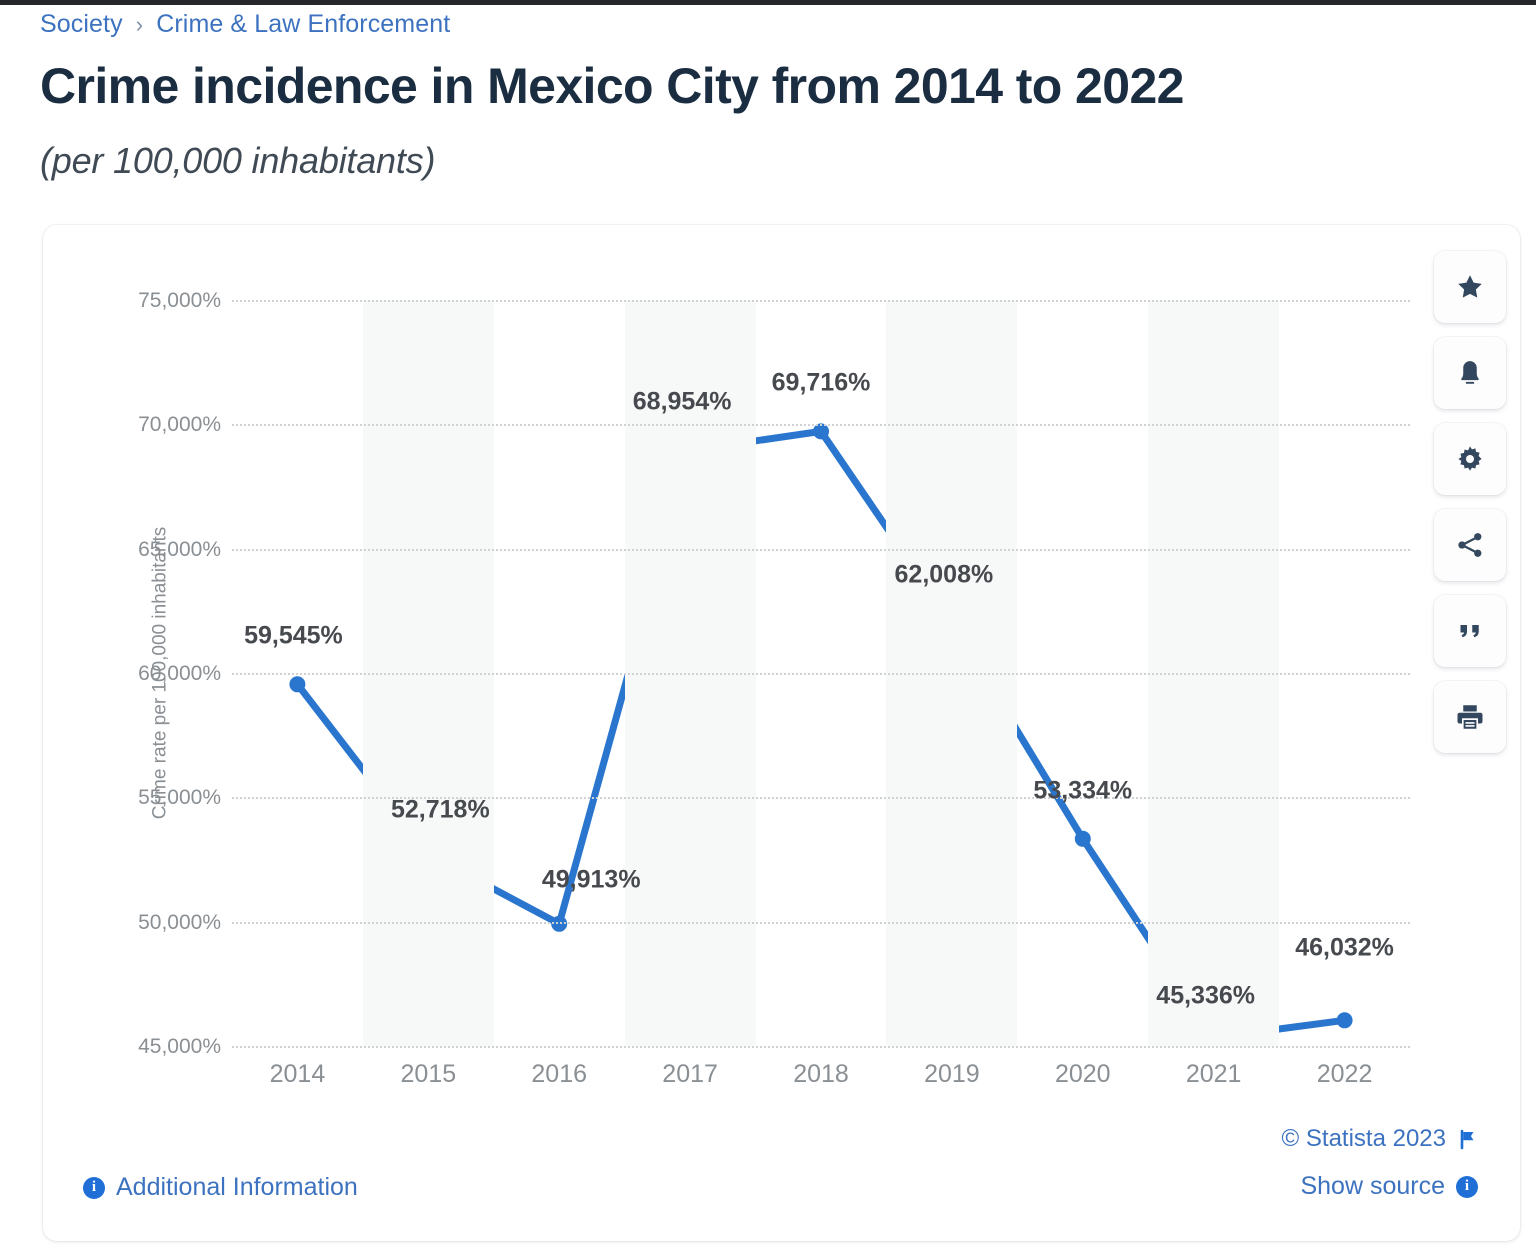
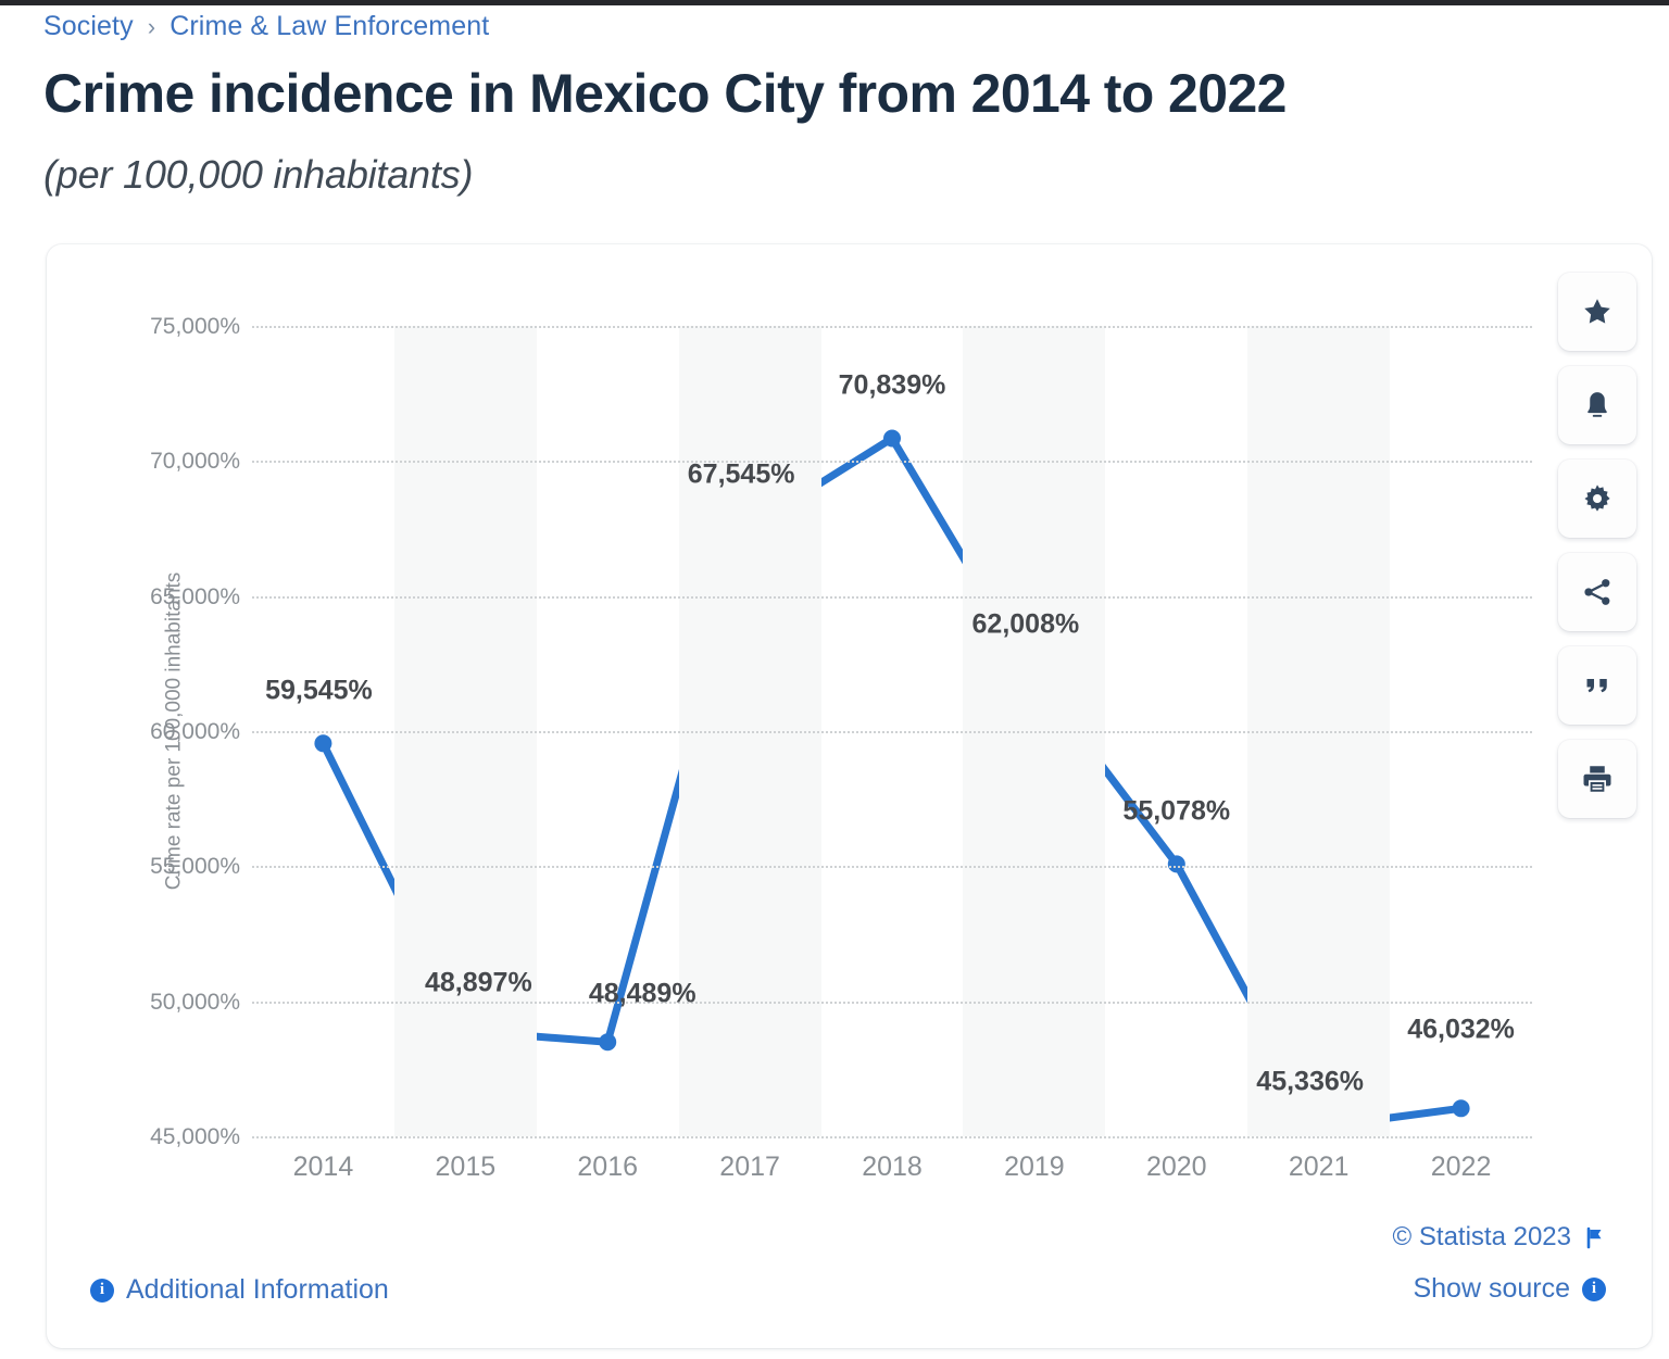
2015: 52,718% -> 48,897%
2016: 49,913% -> 48,489%
2017: 68,954% -> 67,545%
2018: 69,716% -> 70,839%
2020: 53,334% -> 55,078%
